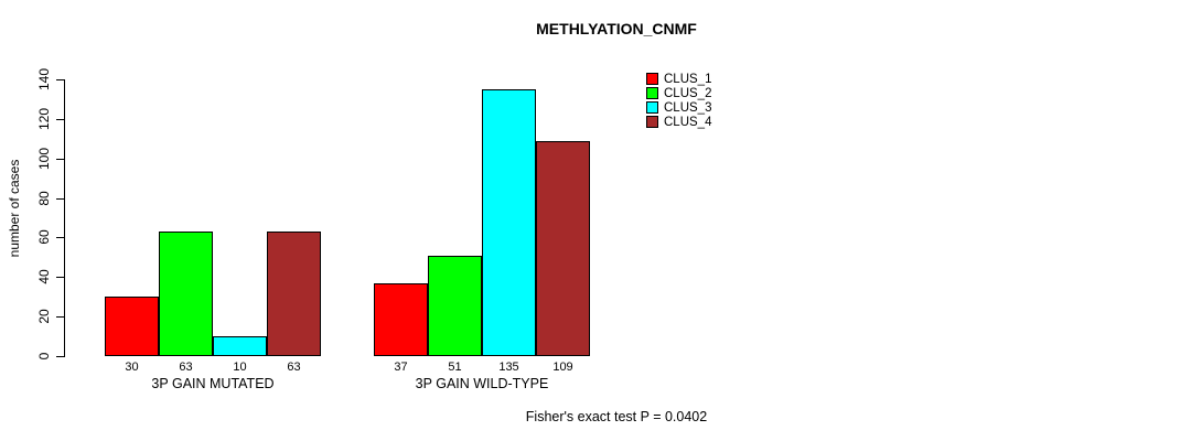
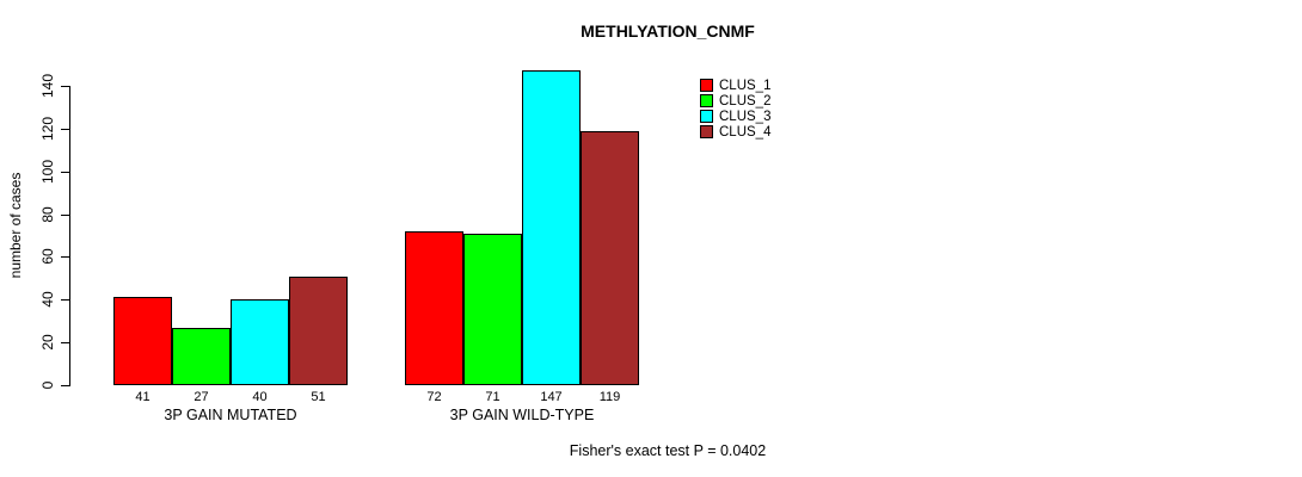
CLUS_1/3P GAIN MUTATED: 30 -> 41
CLUS_2/3P GAIN MUTATED: 63 -> 27
CLUS_3/3P GAIN MUTATED: 10 -> 40
CLUS_4/3P GAIN MUTATED: 63 -> 51
CLUS_1/3P GAIN WILD-TYPE: 37 -> 72
CLUS_2/3P GAIN WILD-TYPE: 51 -> 71
CLUS_3/3P GAIN WILD-TYPE: 135 -> 147
CLUS_4/3P GAIN WILD-TYPE: 109 -> 119
